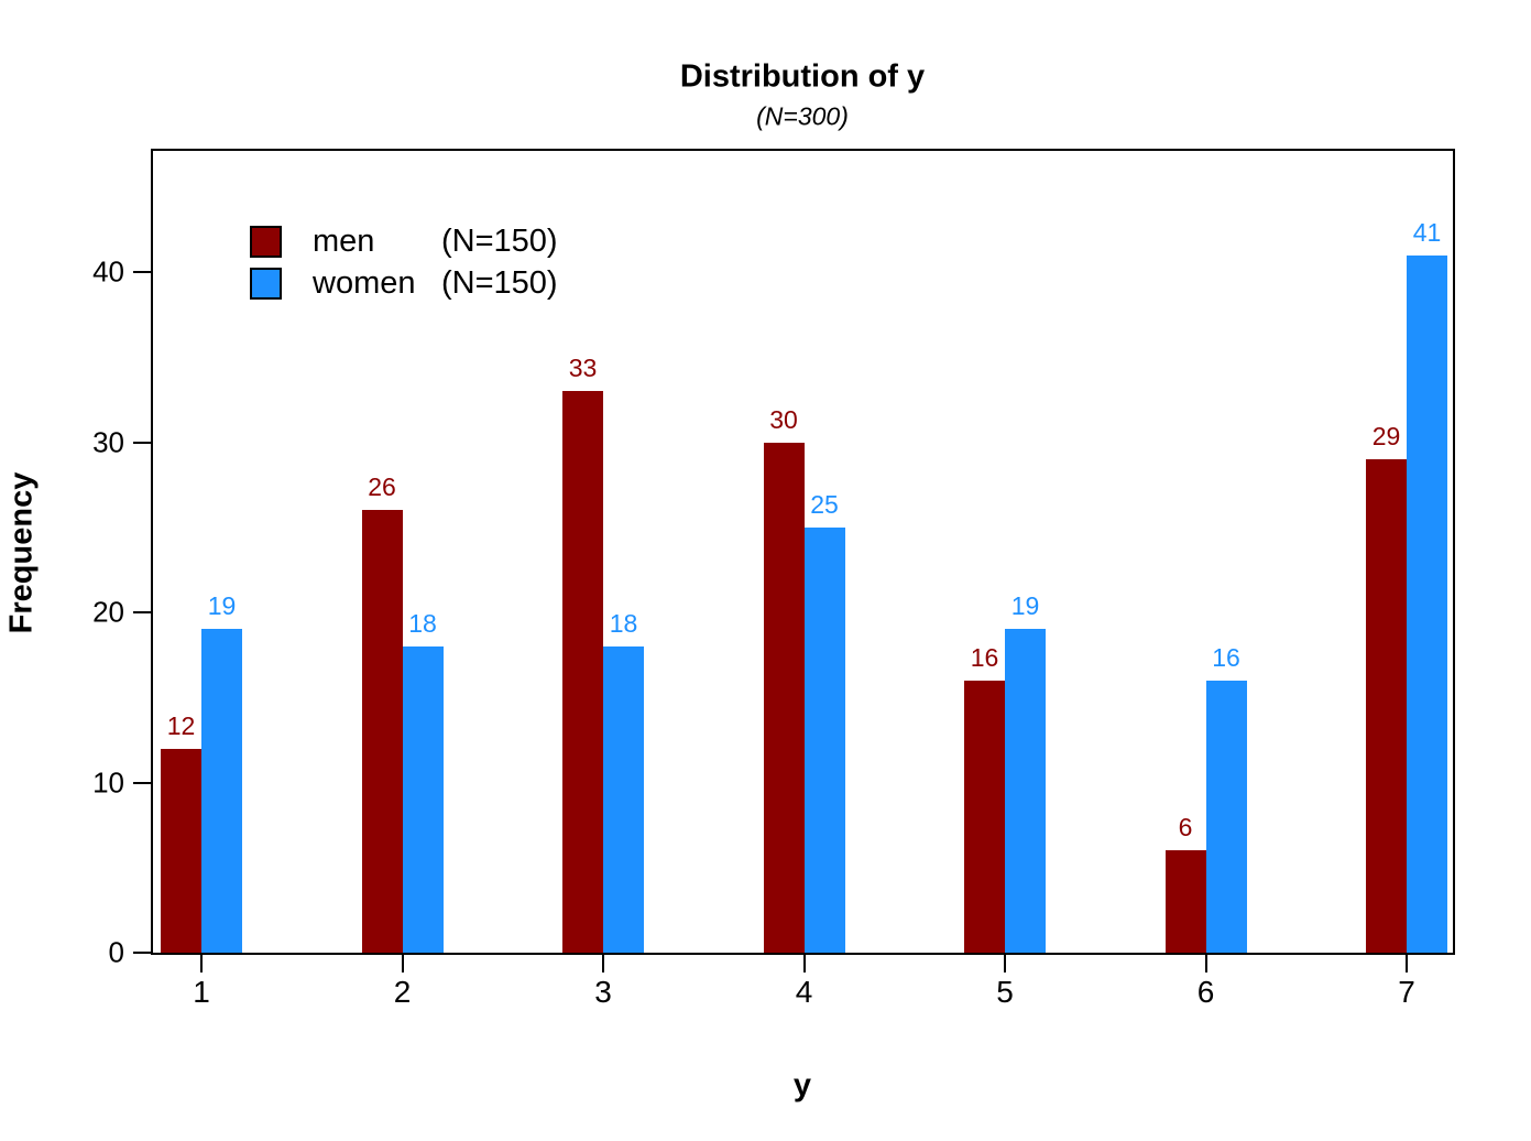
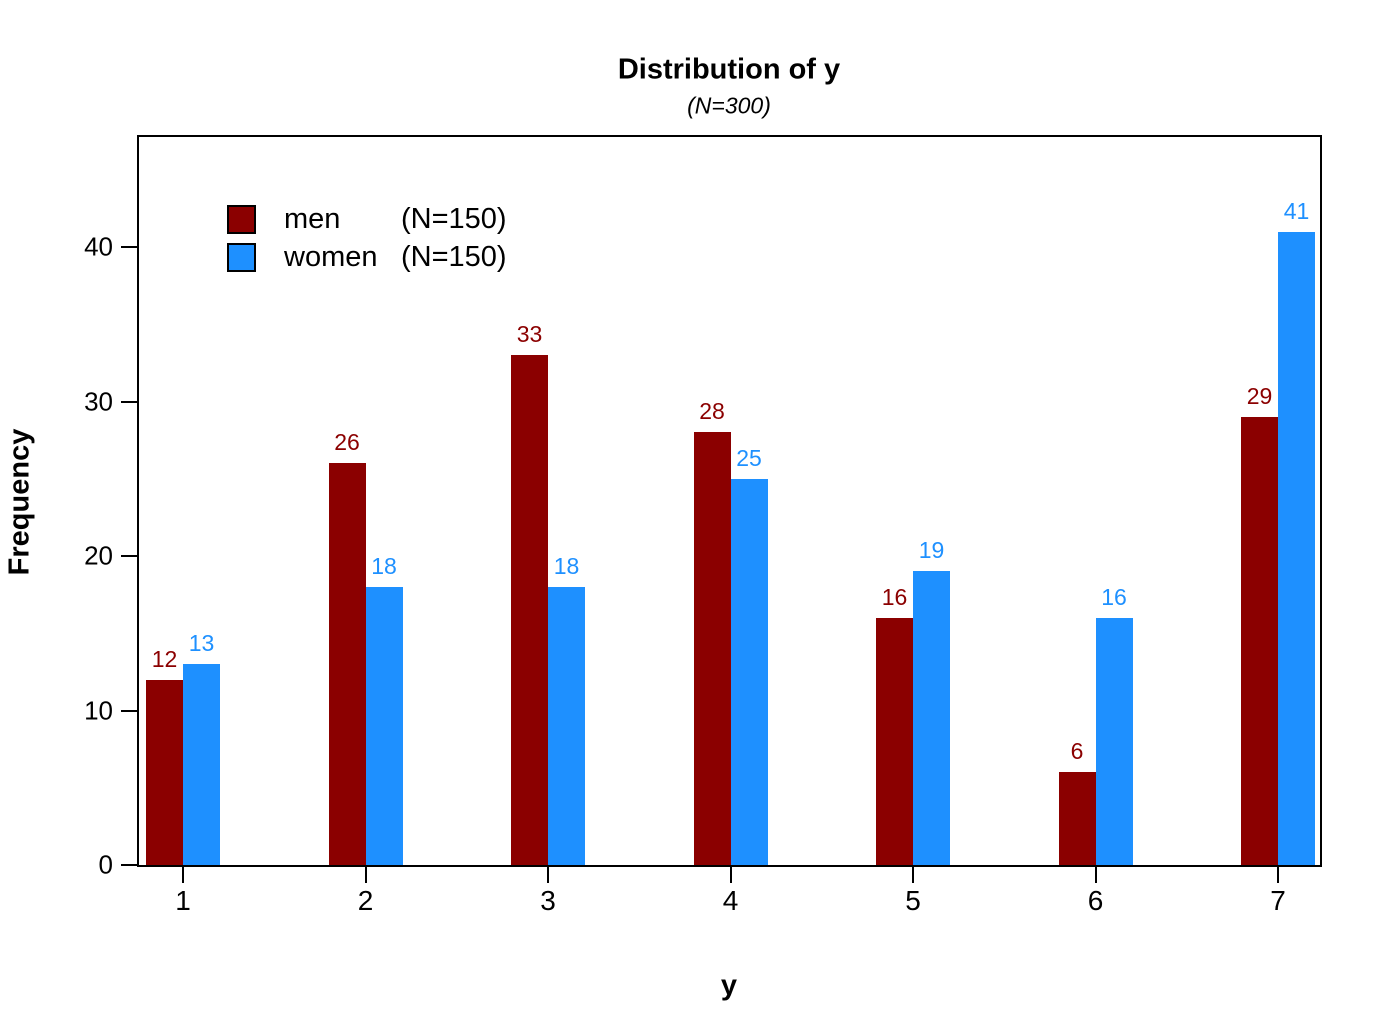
women/1: 19 -> 13
men/4: 30 -> 28
